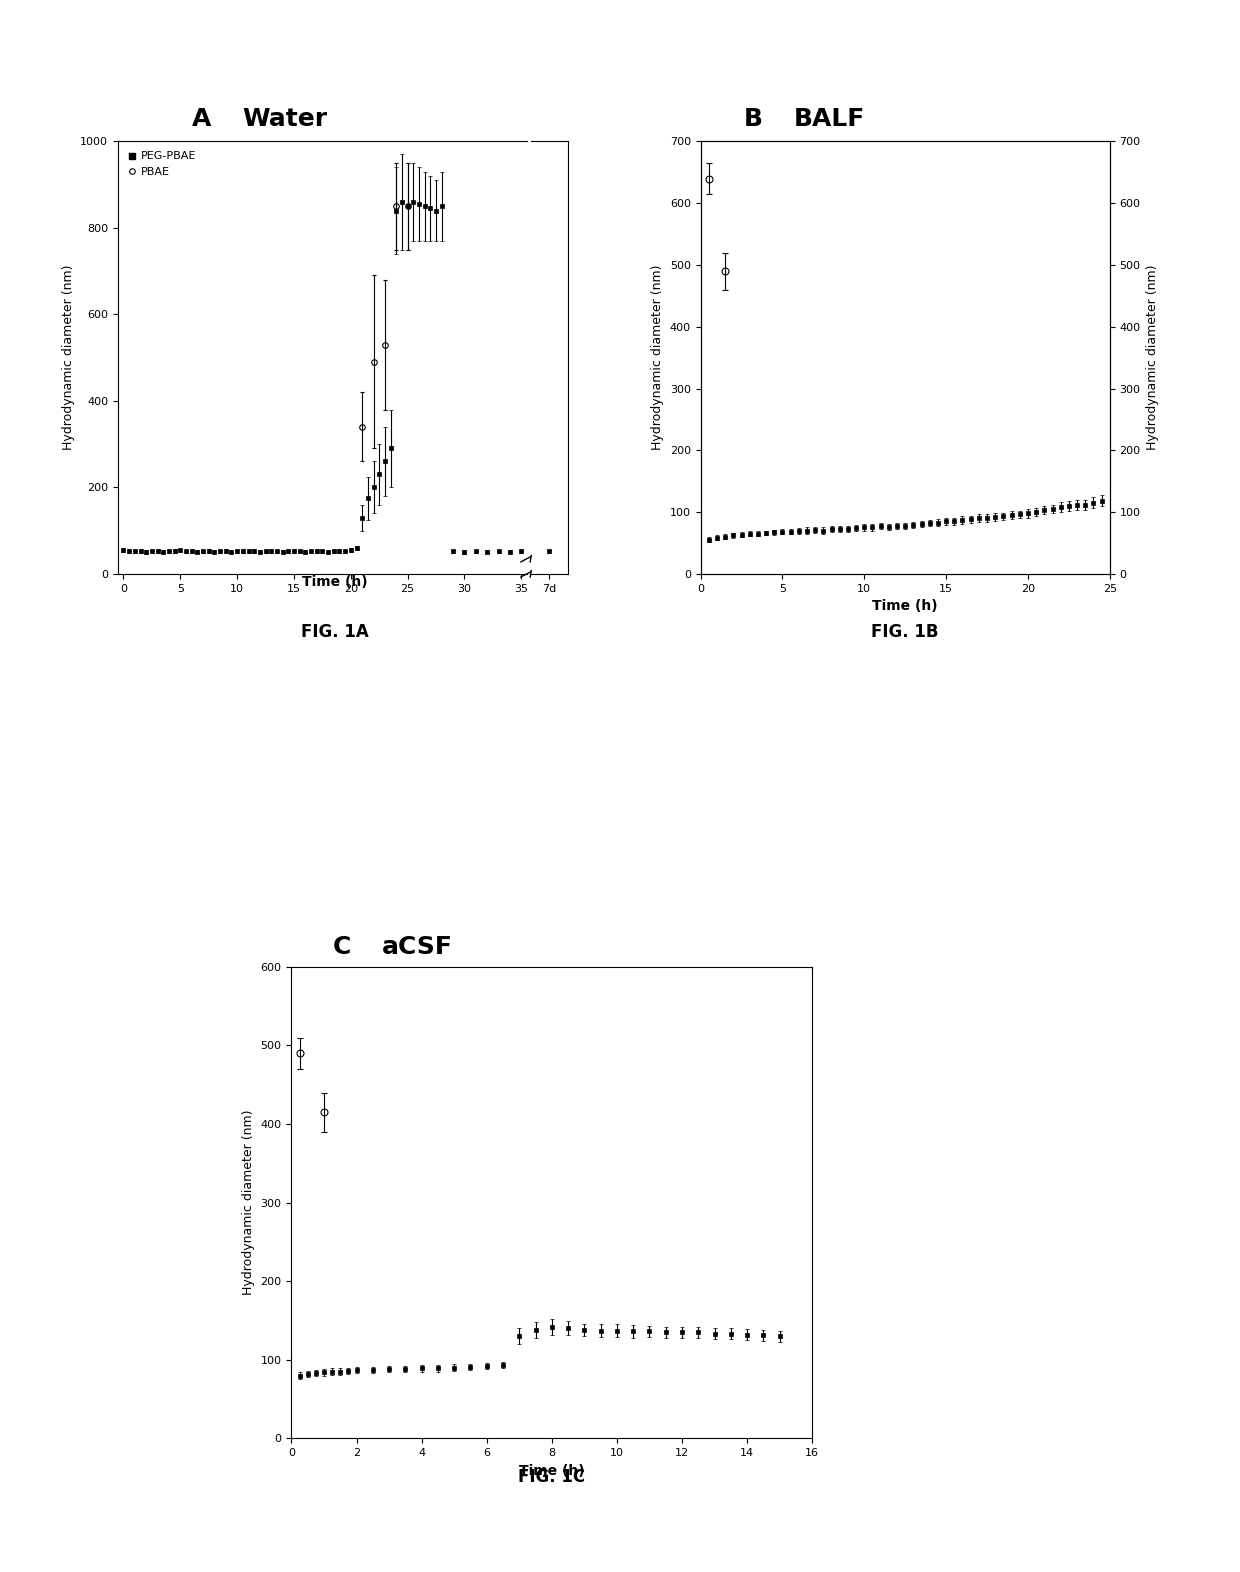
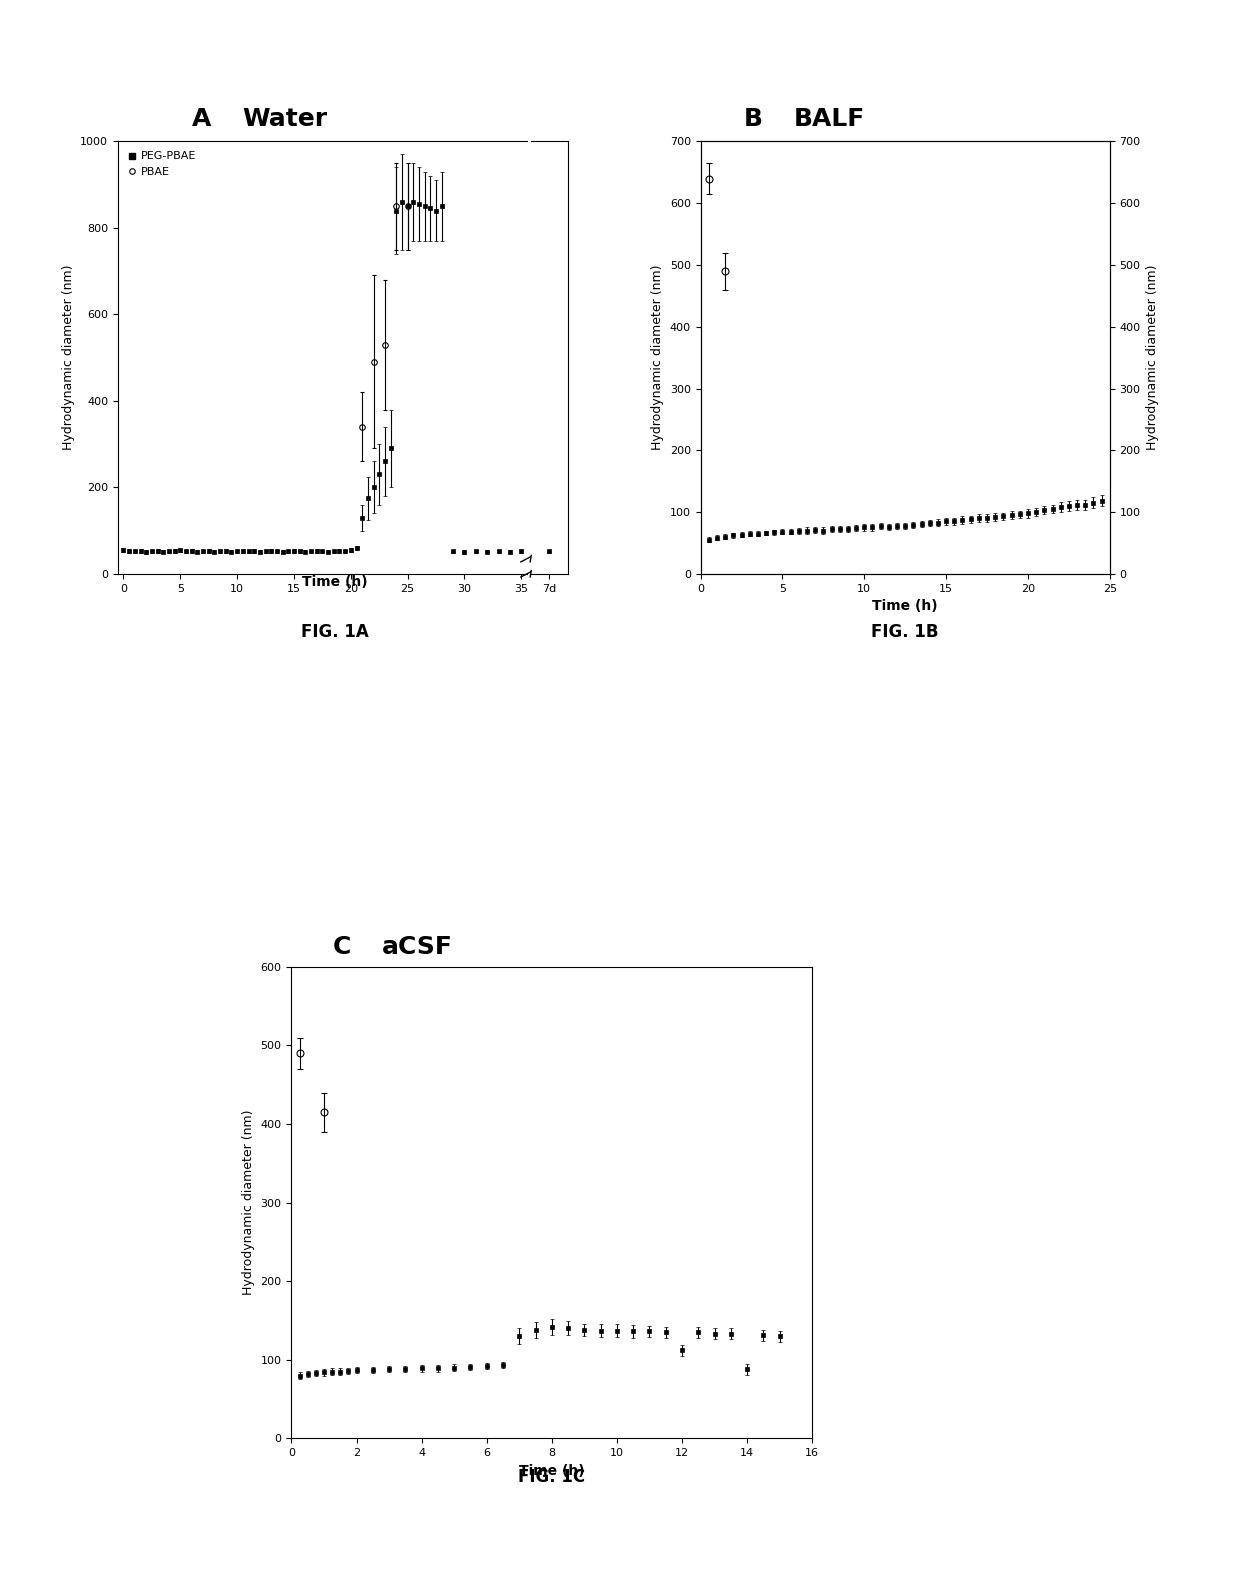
12: 135 -> 112
14: 132 -> 88
